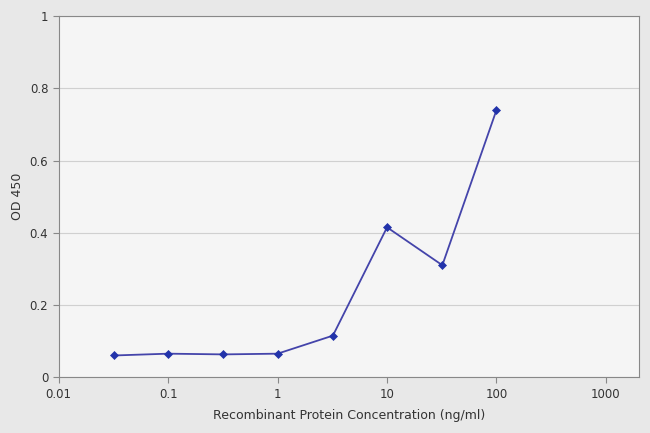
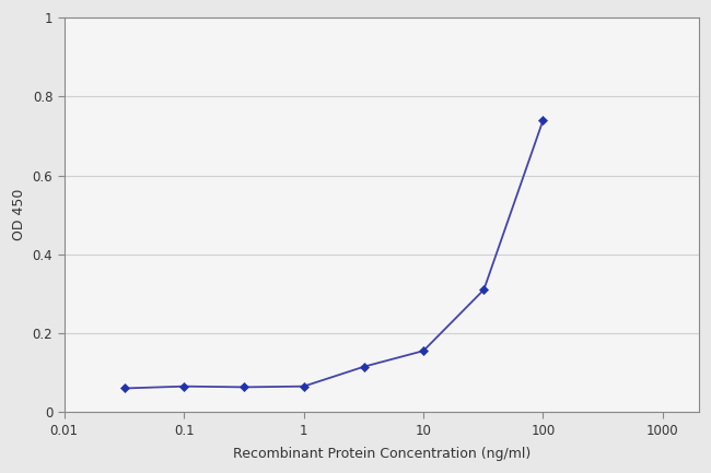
10: 0.415 -> 0.155
